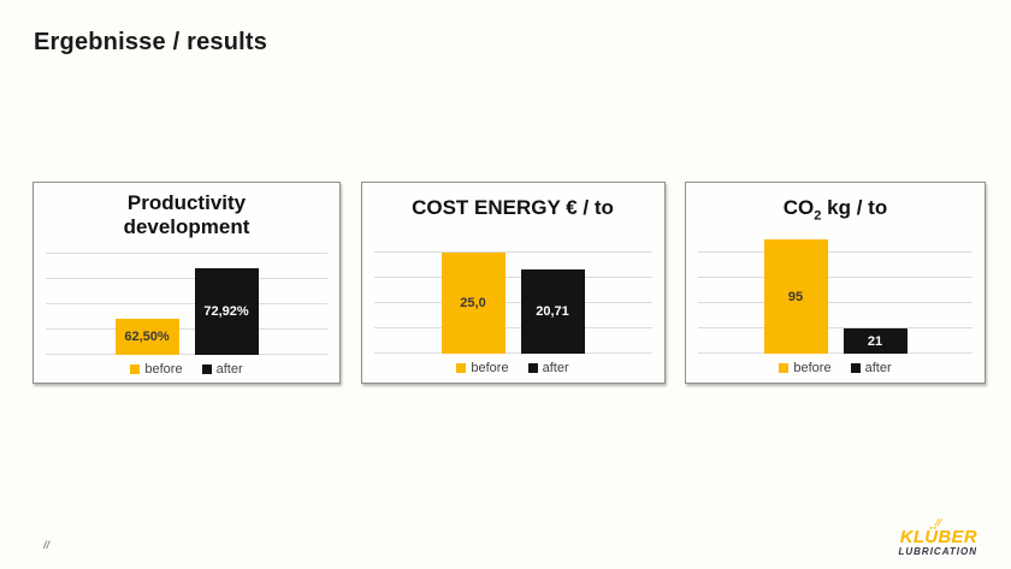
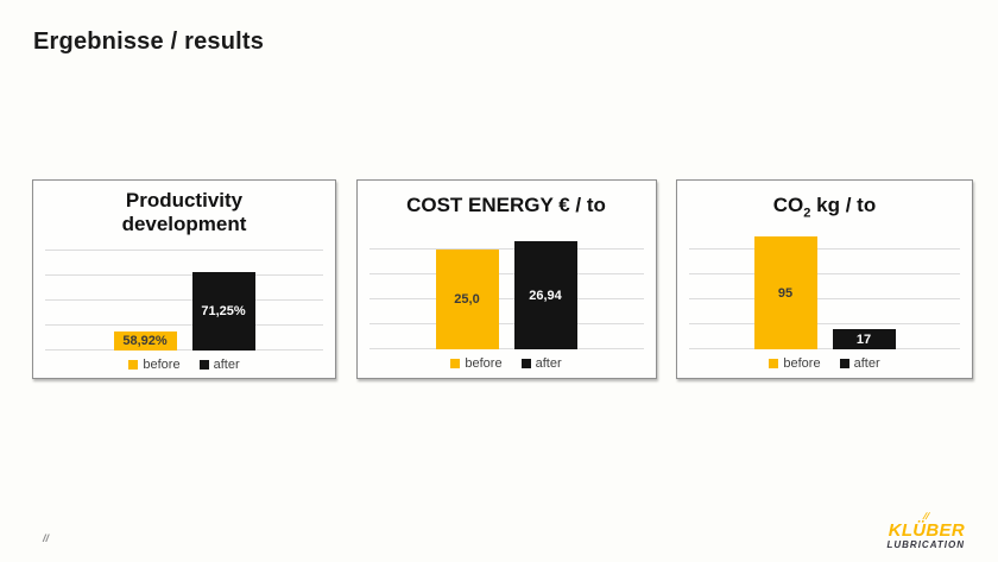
Productivity development/before: 62,50% -> 58,92%
Productivity development/after: 72,92% -> 71,25%
COST ENERGY € / to/after: 20,71 -> 26,94
CO2 kg / to/after: 21 -> 17
